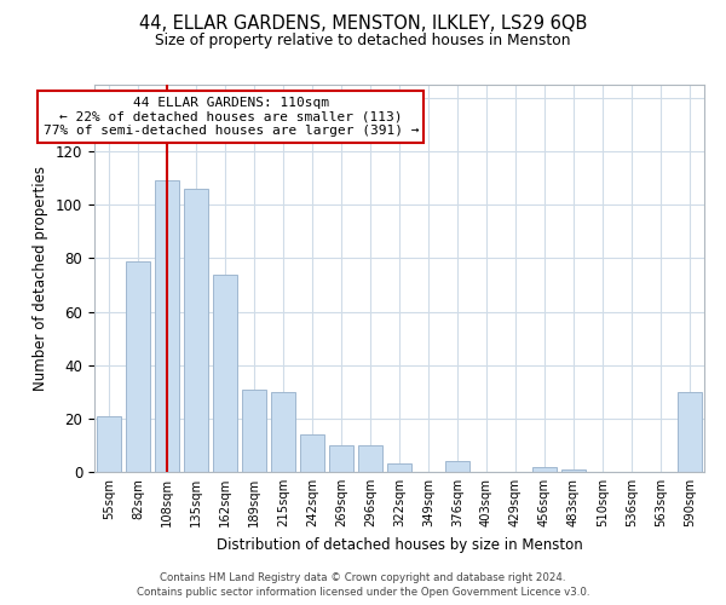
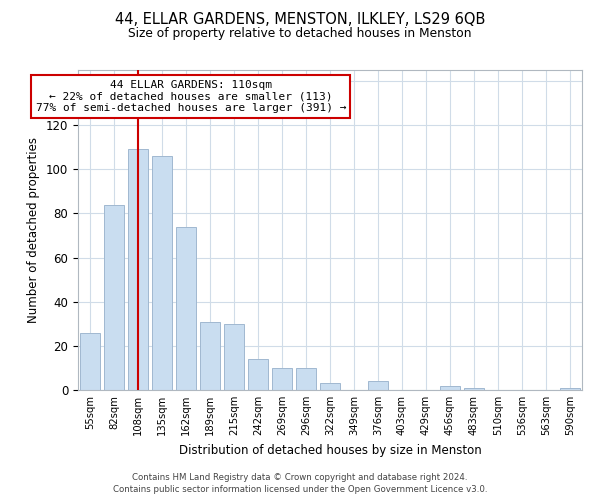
55sqm: 21 -> 26
82sqm: 79 -> 84
590sqm: 30 -> 1
